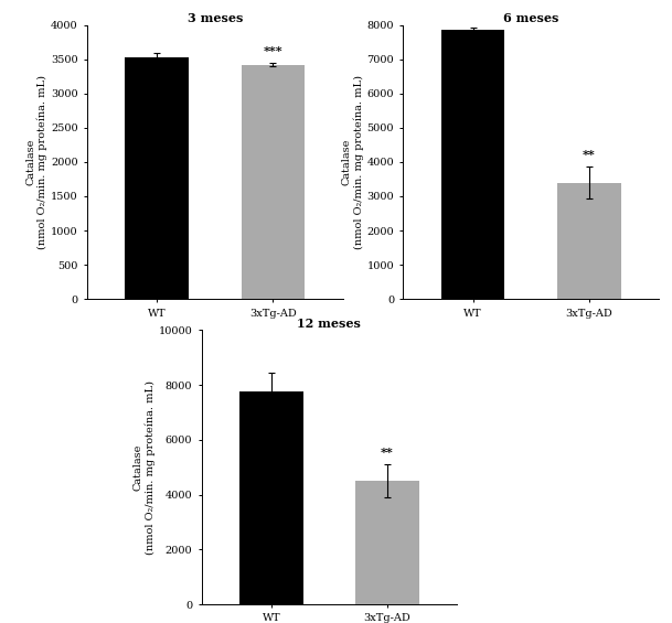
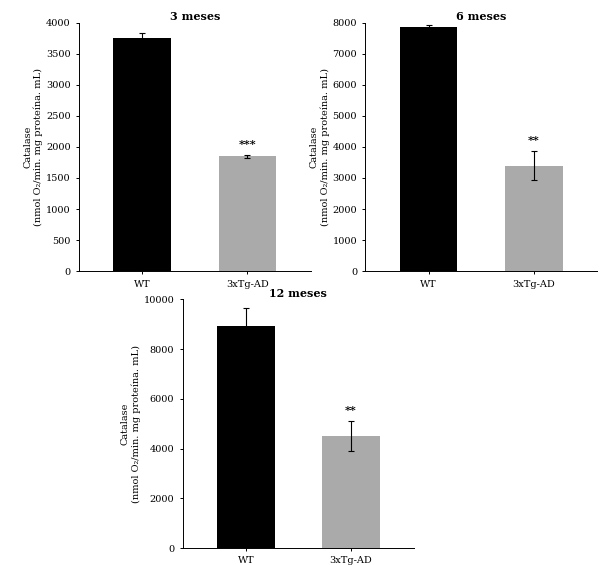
3 meses/WT: 3520 -> 3750
3 meses/3xTg-AD: 3420 -> 1850
12 meses/WT: 7750 -> 8950
